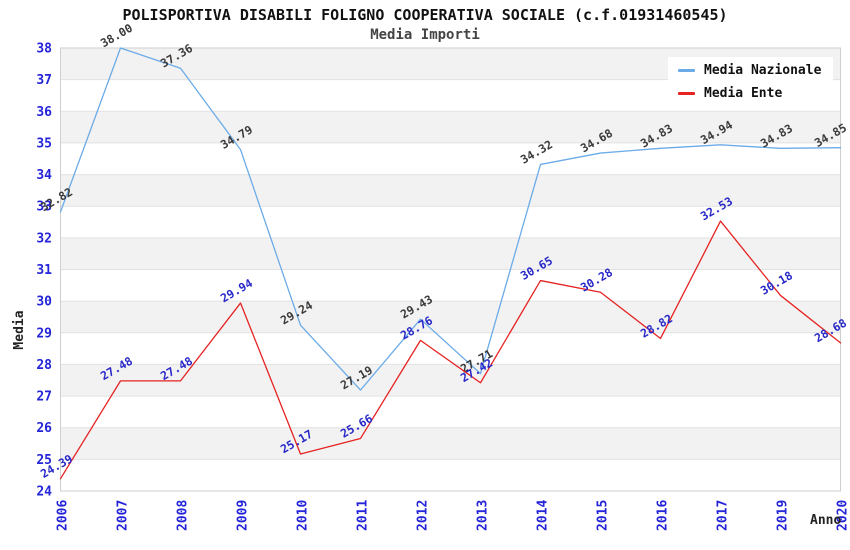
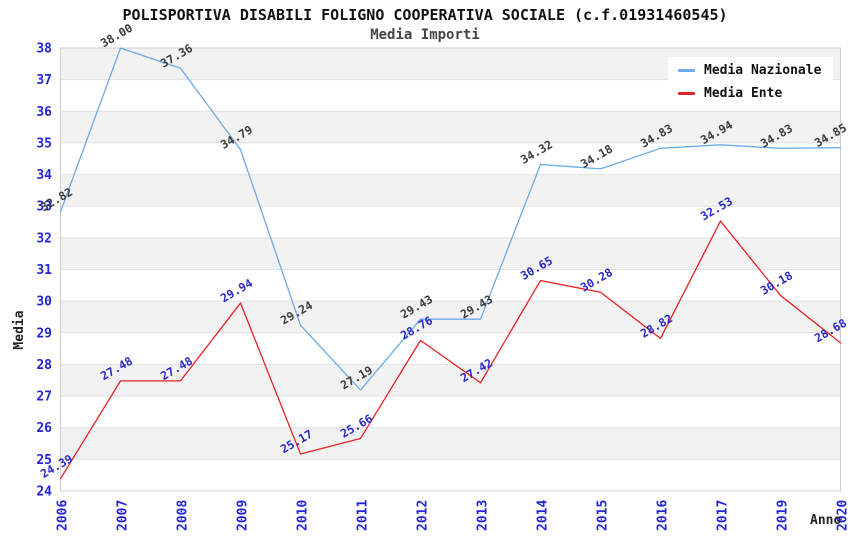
Media Nazionale/2013: 27.71 -> 29.43
Media Nazionale/2015: 34.68 -> 34.18
